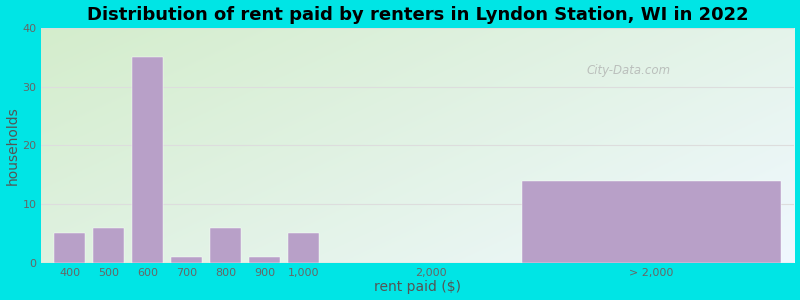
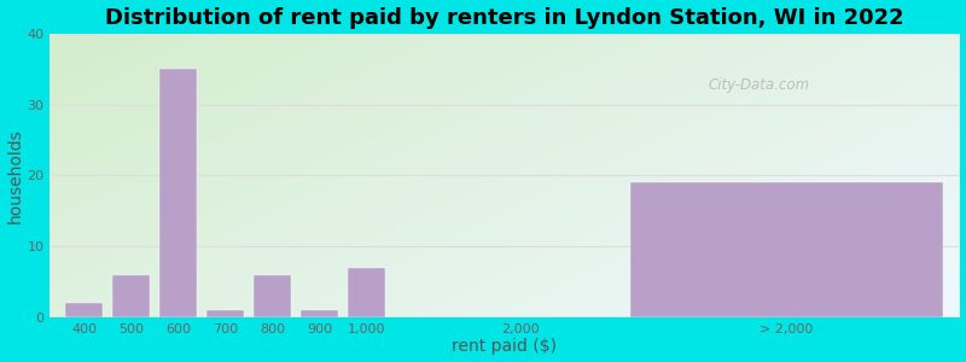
400: 5 -> 2
1,000: 5 -> 7
> 2,000: 14 -> 19
